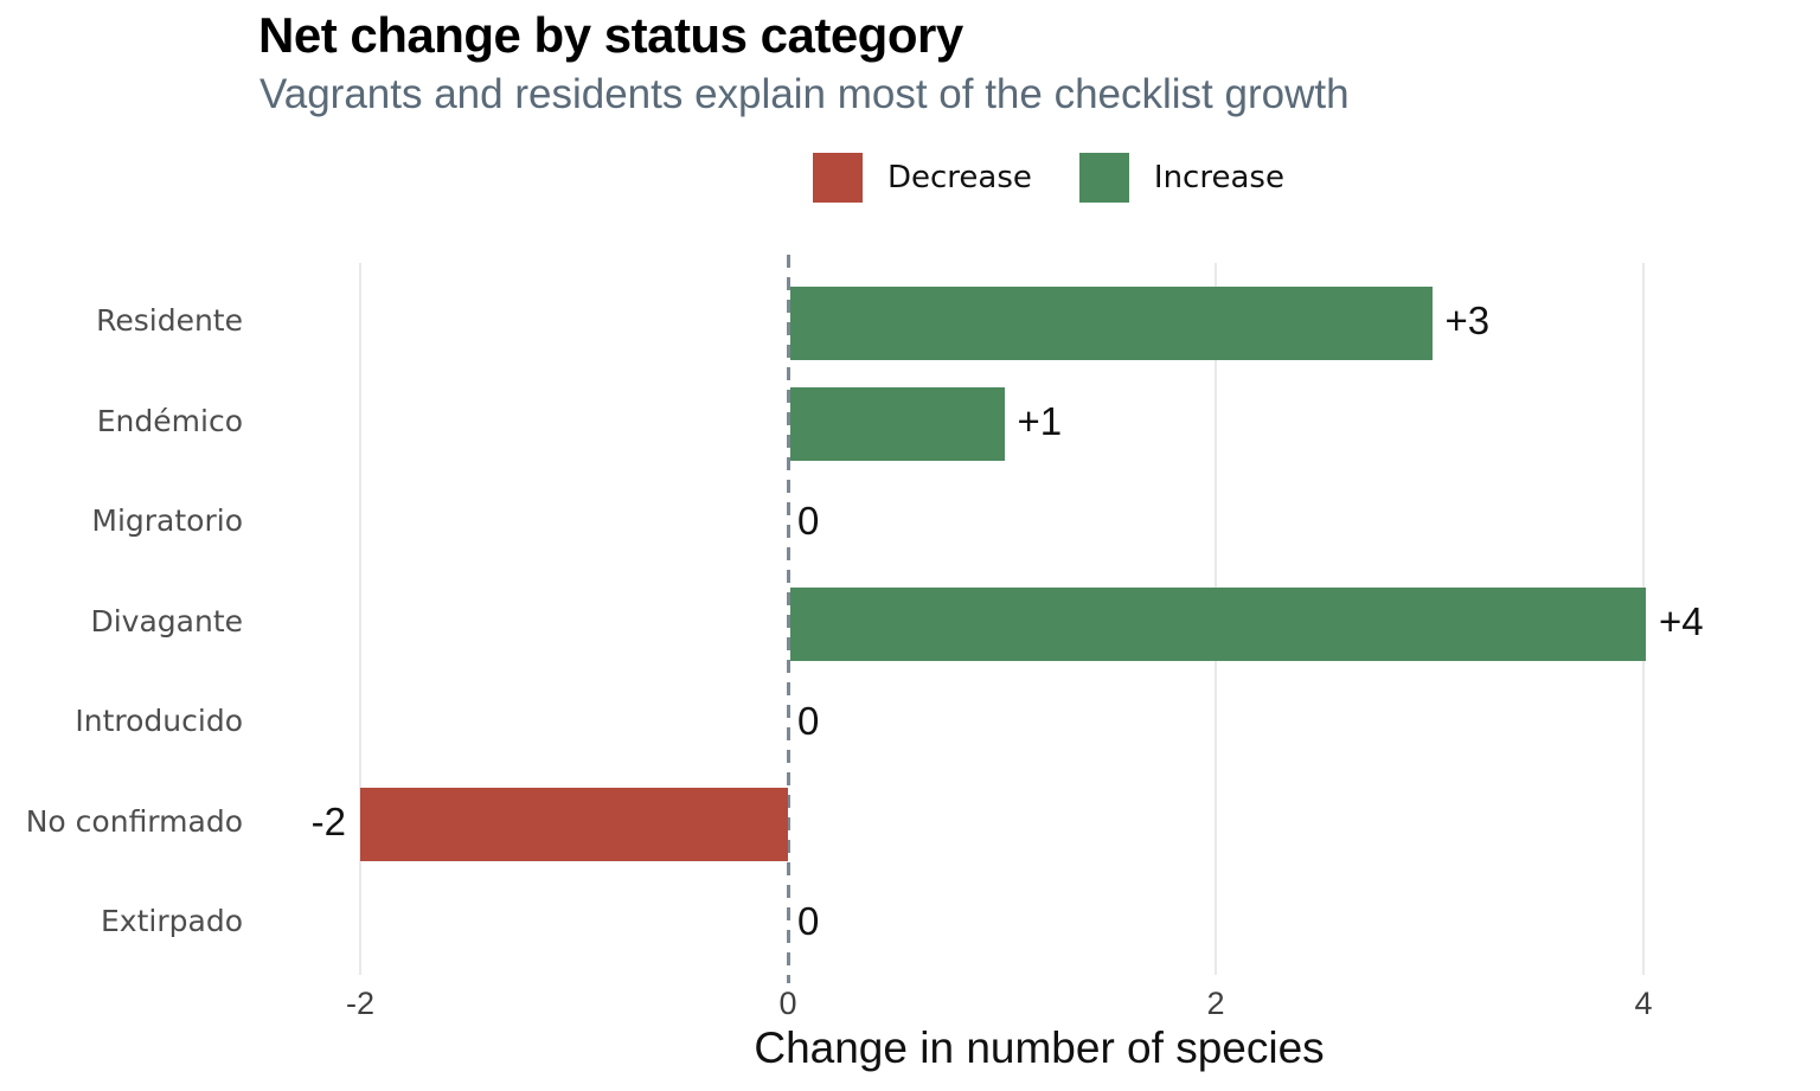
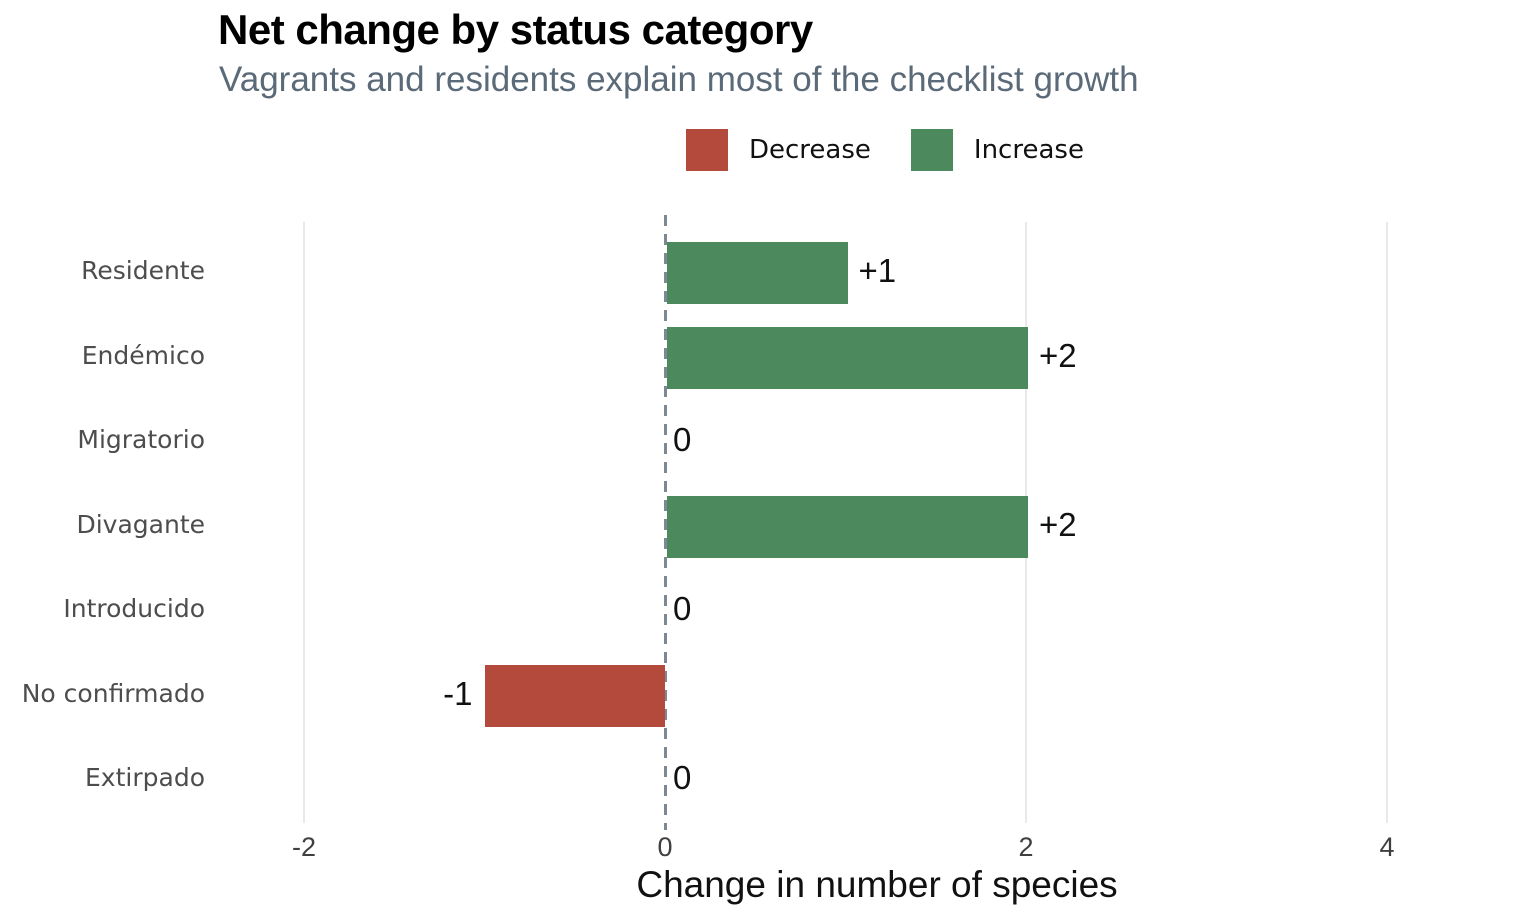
Residente: +3 -> +1
Endémico: +1 -> +2
Divagante: +4 -> +2
No confirmado: -2 -> -1
